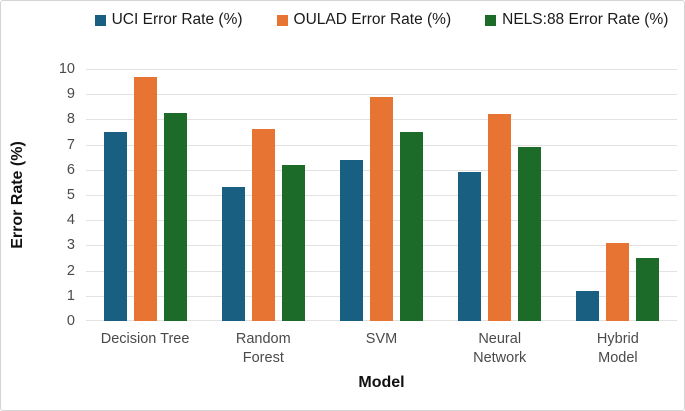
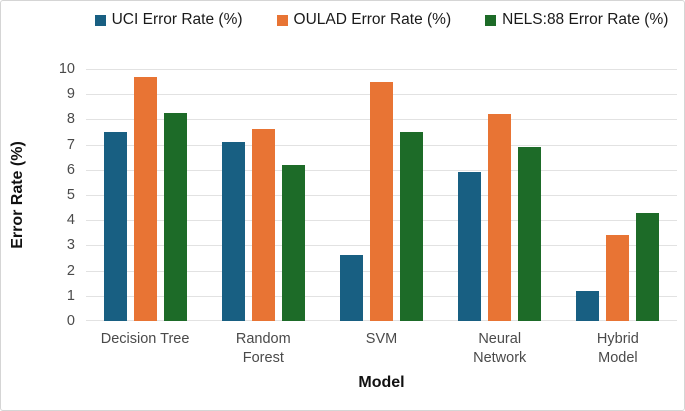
UCI Error Rate (%)/Random Forest: 5.3 -> 7.1
UCI Error Rate (%)/SVM: 6.4 -> 2.6
OULAD Error Rate (%)/SVM: 8.9 -> 9.5
OULAD Error Rate (%)/Hybrid Model: 3.1 -> 3.4
NELS:88 Error Rate (%)/Hybrid Model: 2.5 -> 4.3
